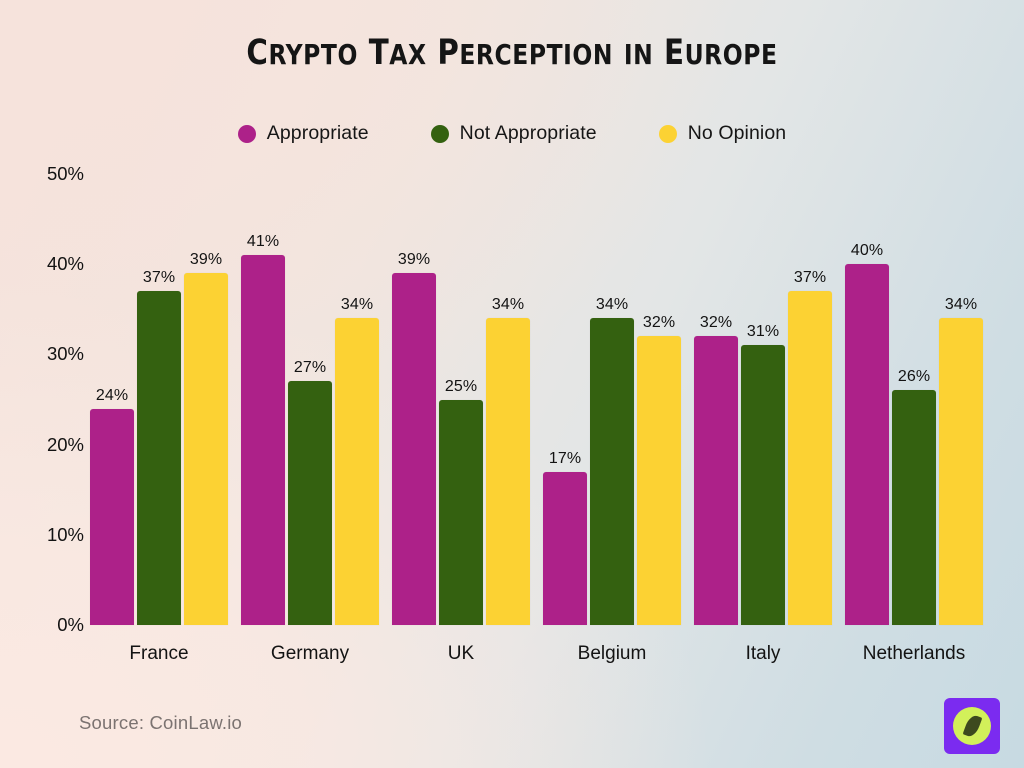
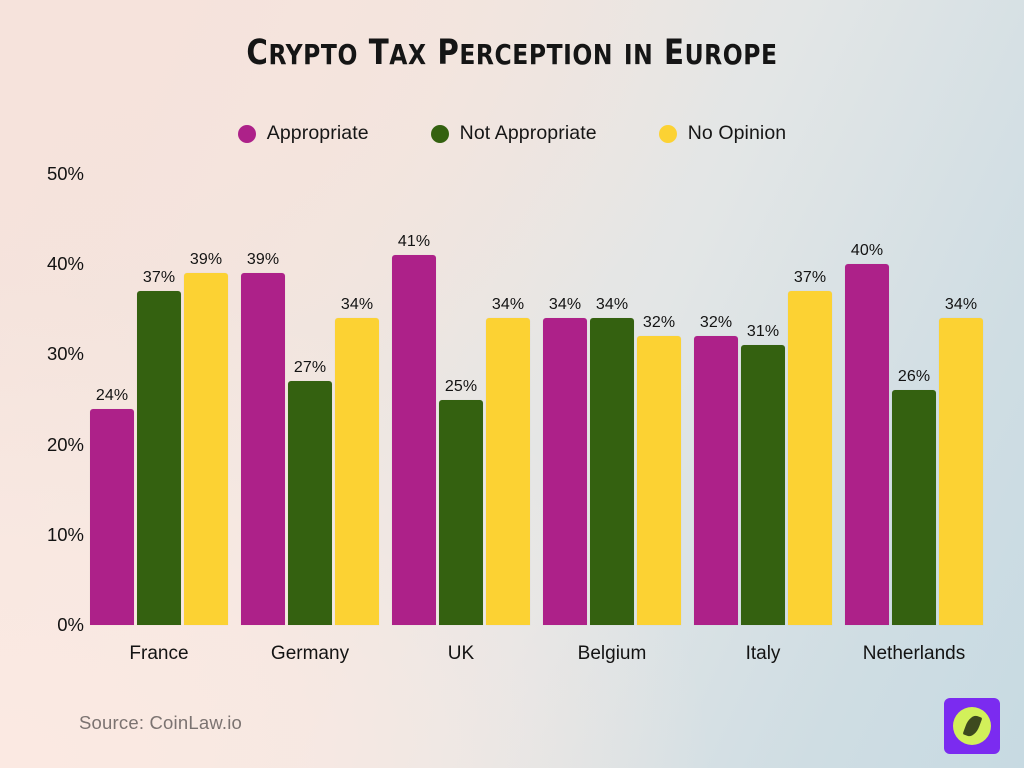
Appropriate/Germany: 41% -> 39%
Appropriate/UK: 39% -> 41%
Appropriate/Belgium: 17% -> 34%
